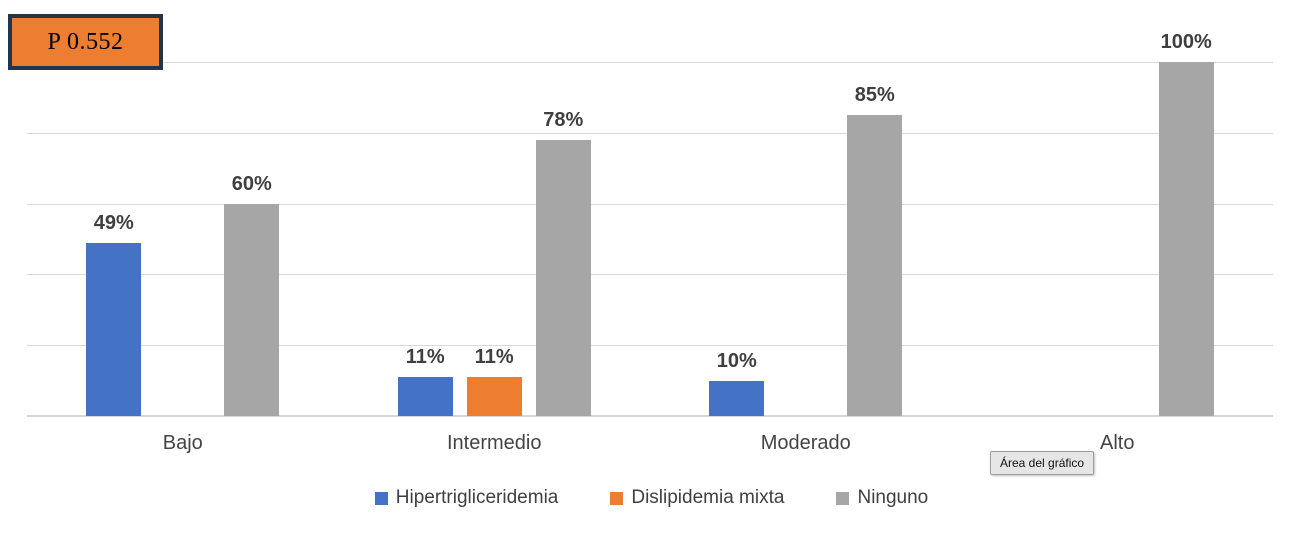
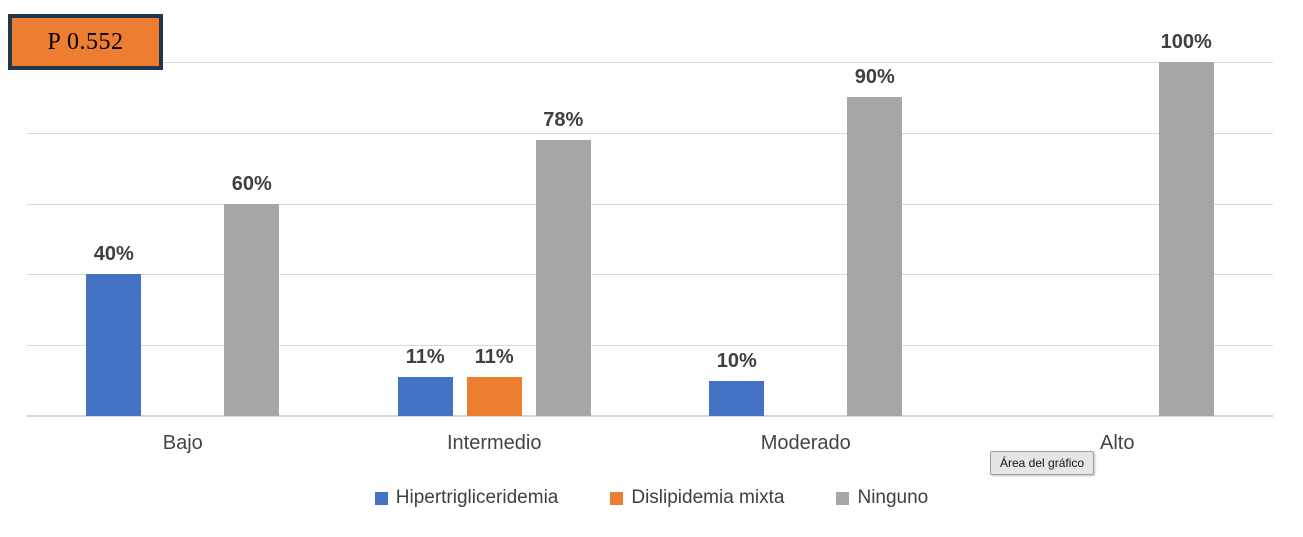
Hipertrigliceridemia/Bajo: 49% -> 40%
Ninguno/Moderado: 85% -> 90%
